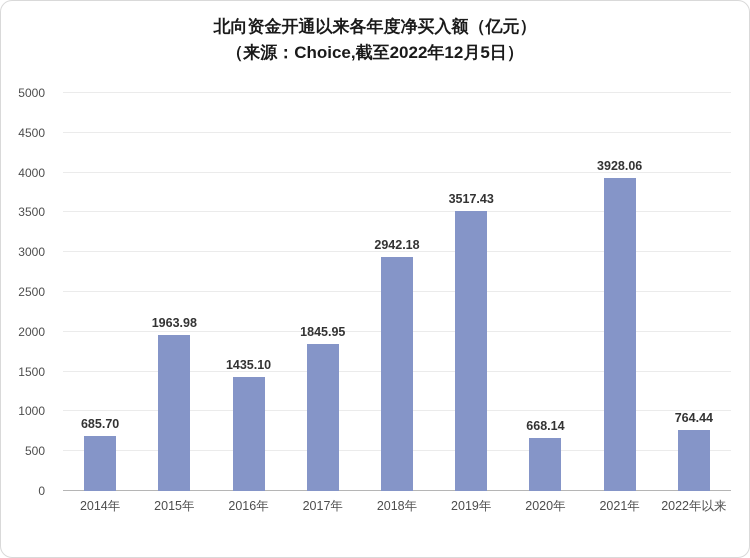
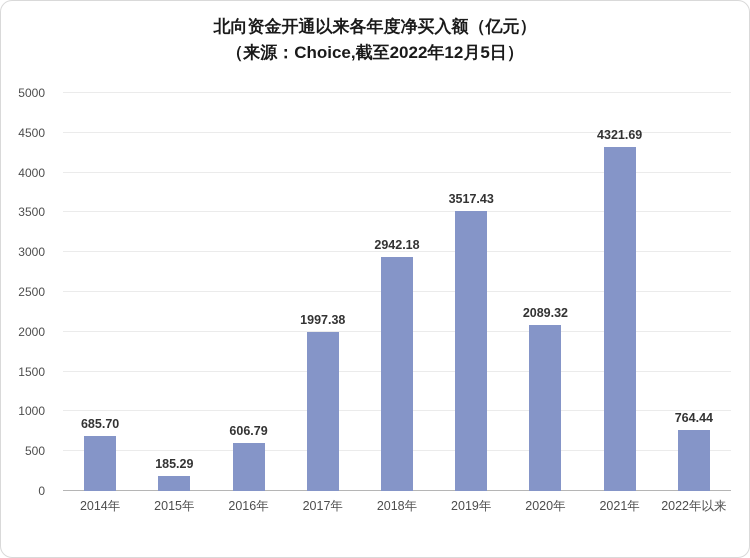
2015年: 1963.98 -> 185.29
2016年: 1435.10 -> 606.79
2017年: 1845.95 -> 1997.38
2020年: 668.14 -> 2089.32
2021年: 3928.06 -> 4321.69
